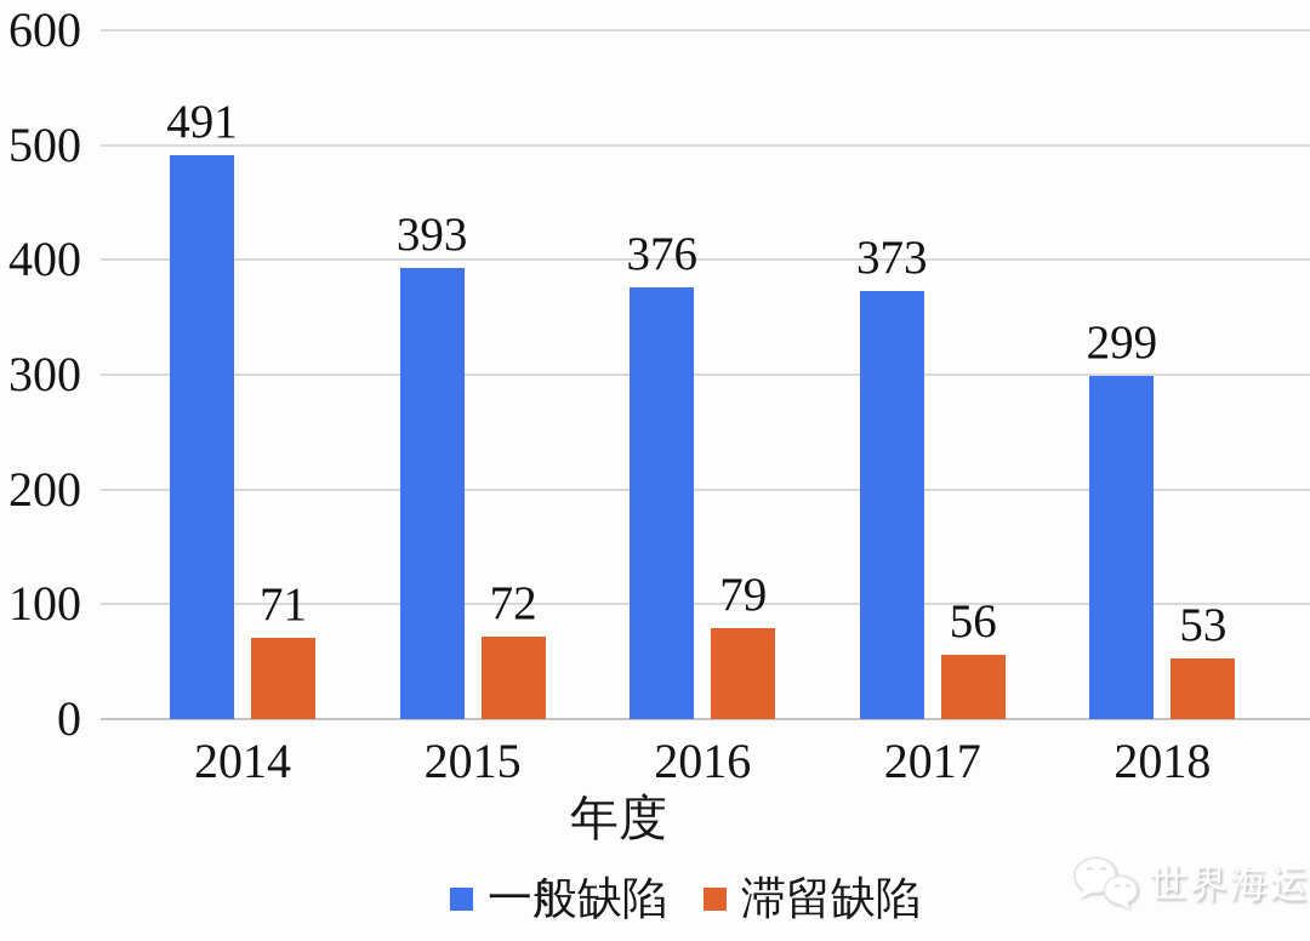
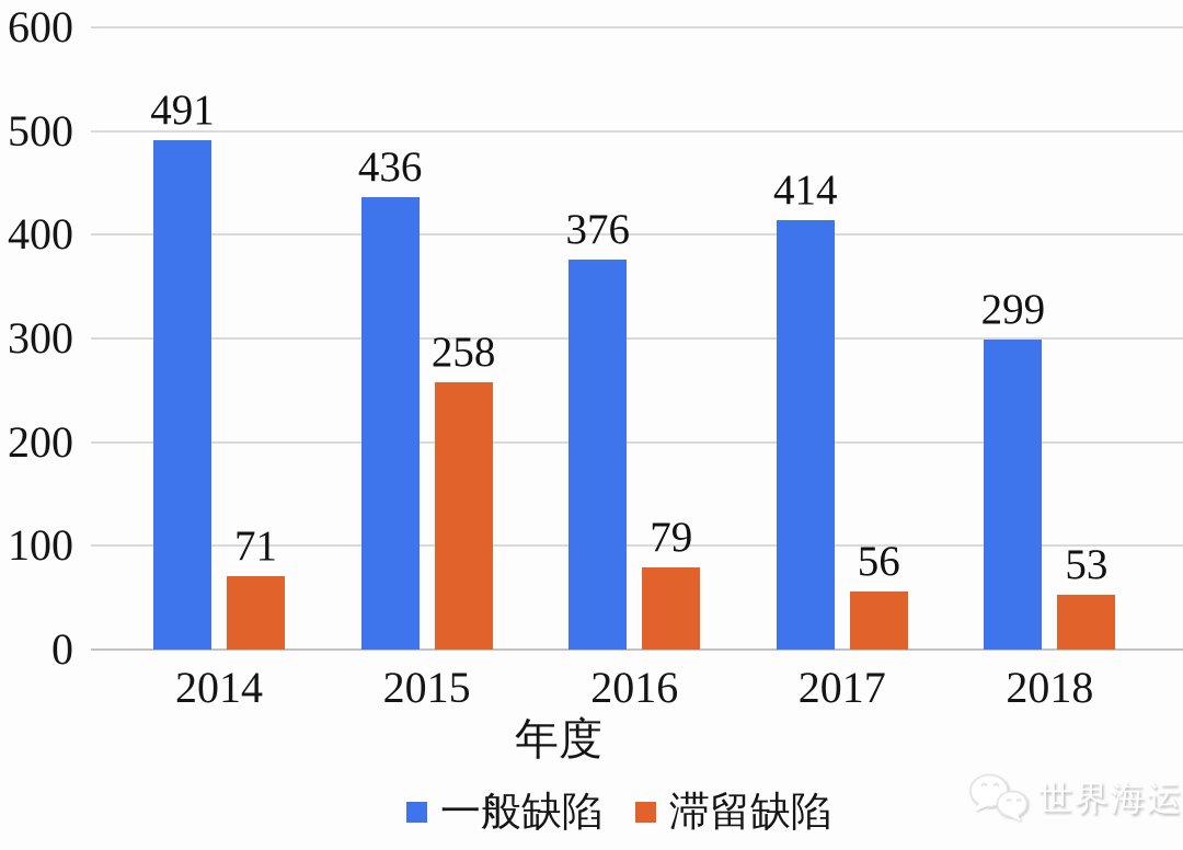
一般缺陷/2015: 393 -> 436
滞留缺陷/2015: 72 -> 258
一般缺陷/2017: 373 -> 414
